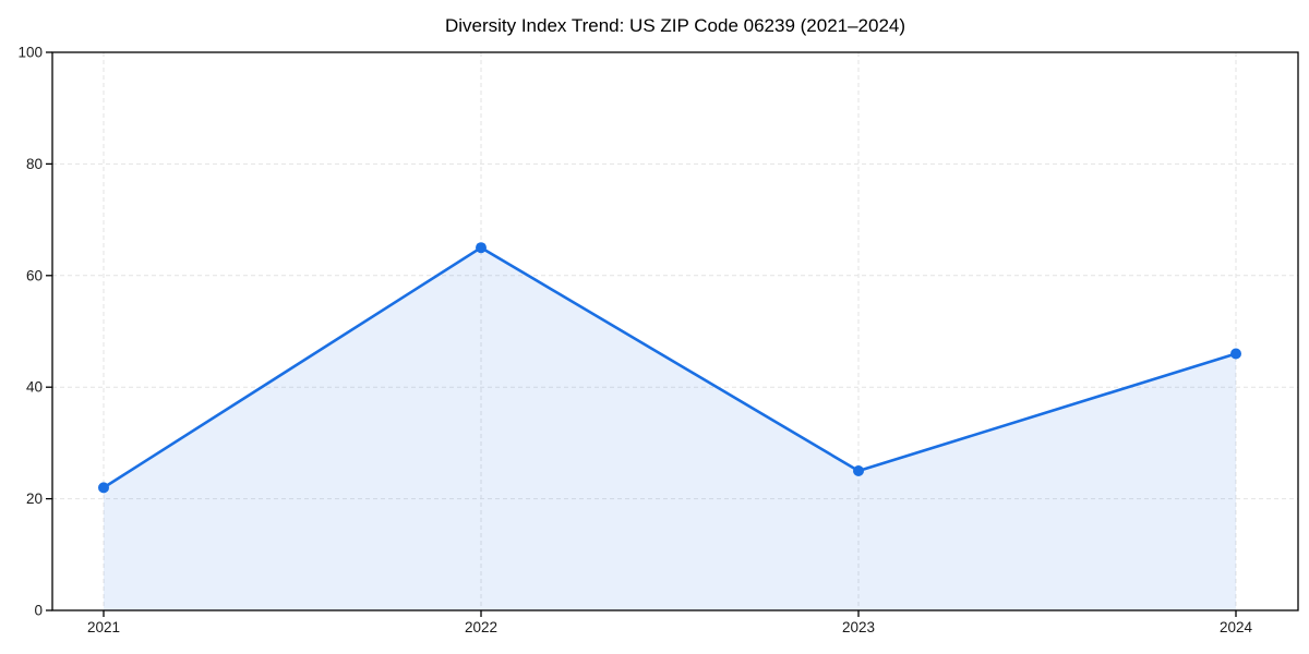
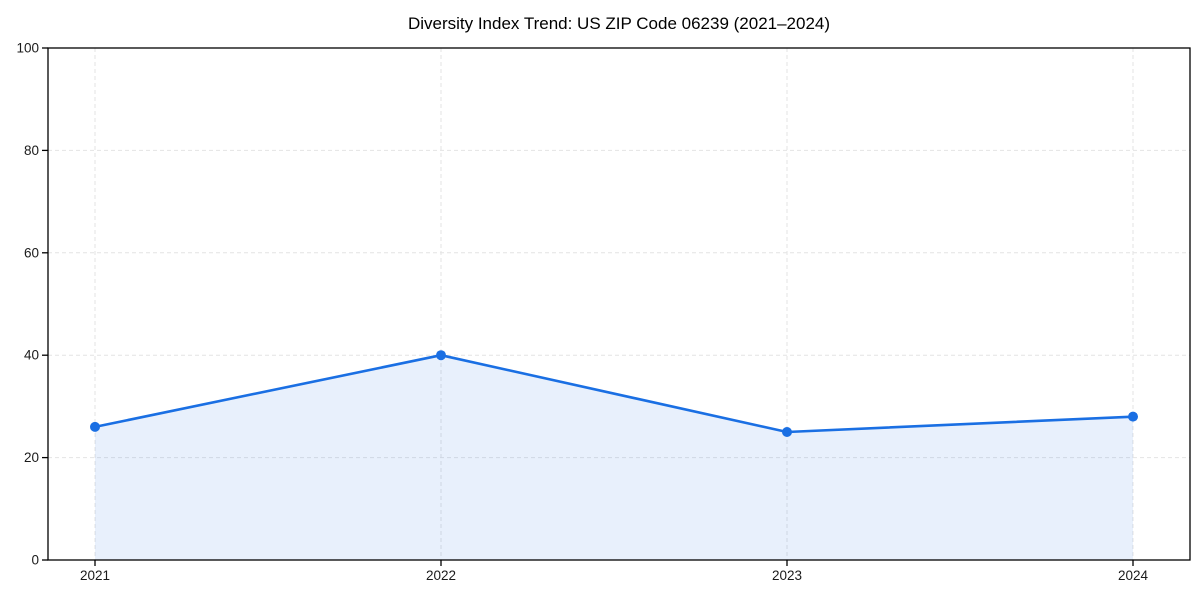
2021: 22 -> 26
2022: 65 -> 40
2024: 46 -> 28
